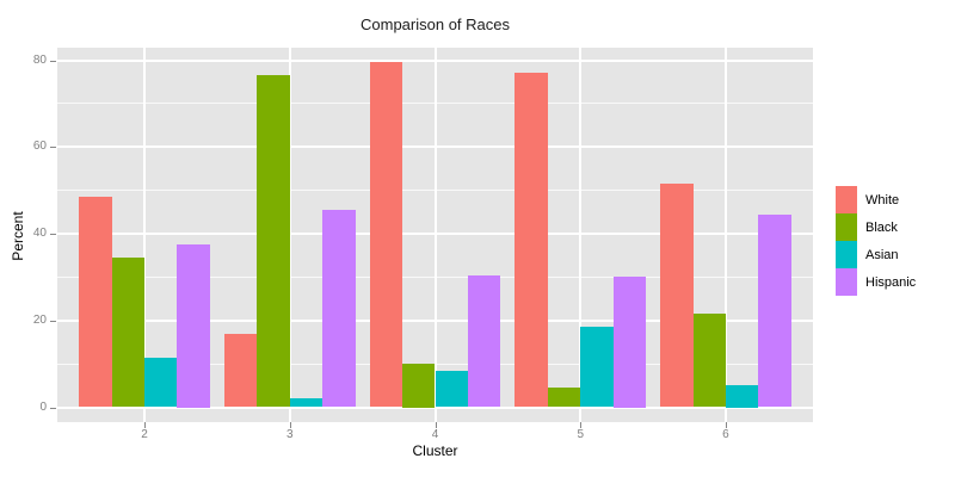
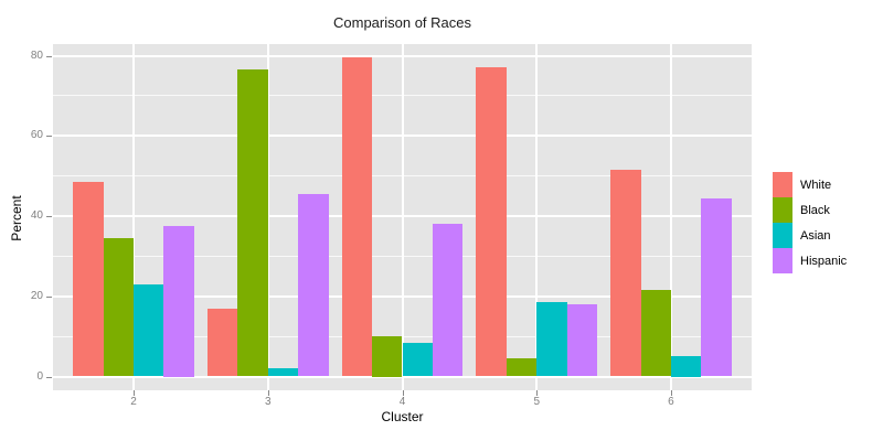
Asian/2: 12 -> 23
Hispanic/4: 30 -> 38
Hispanic/5: 30 -> 18
